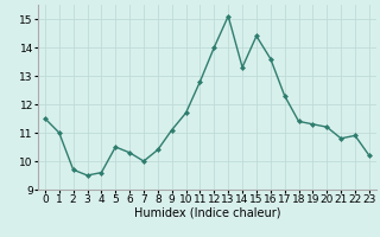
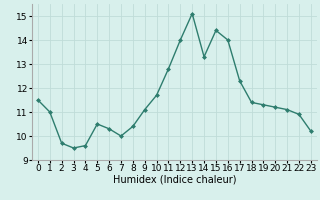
16: 13.6 -> 14.0
21: 10.8 -> 11.1
